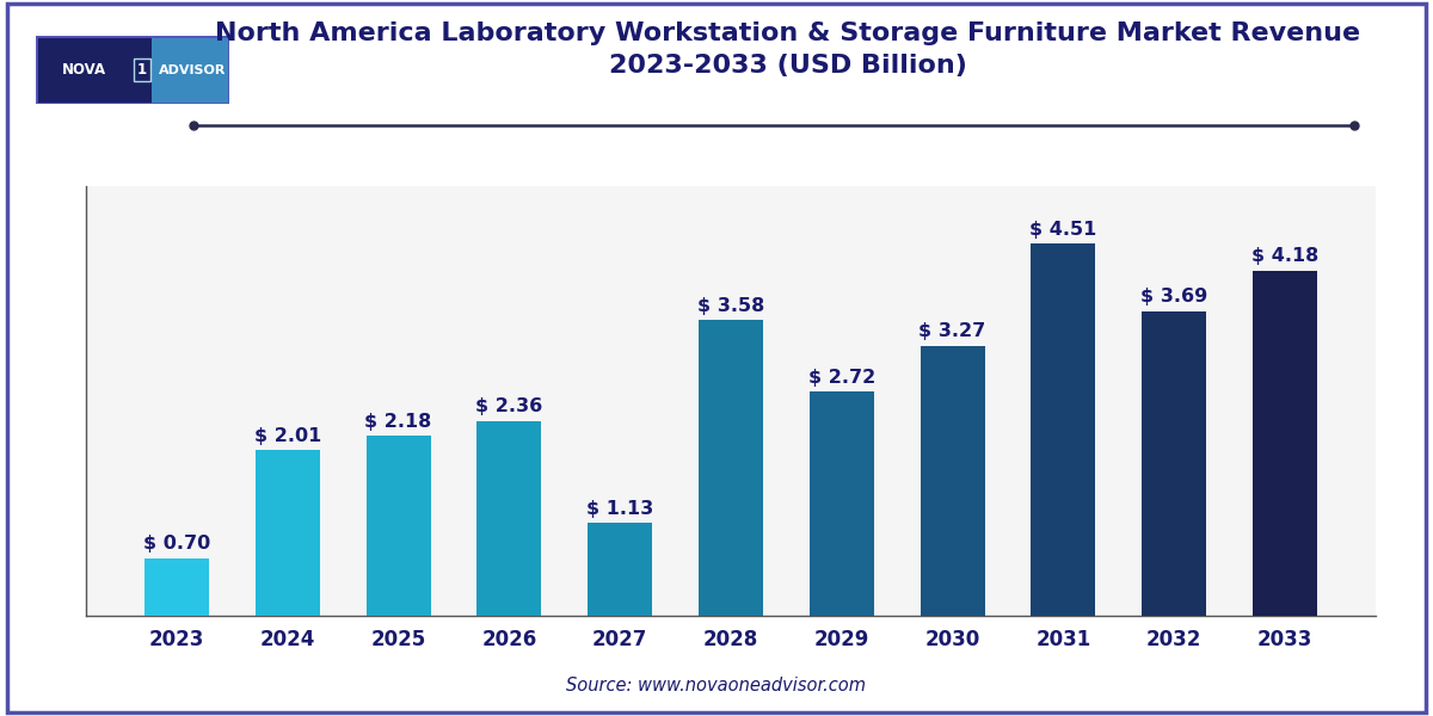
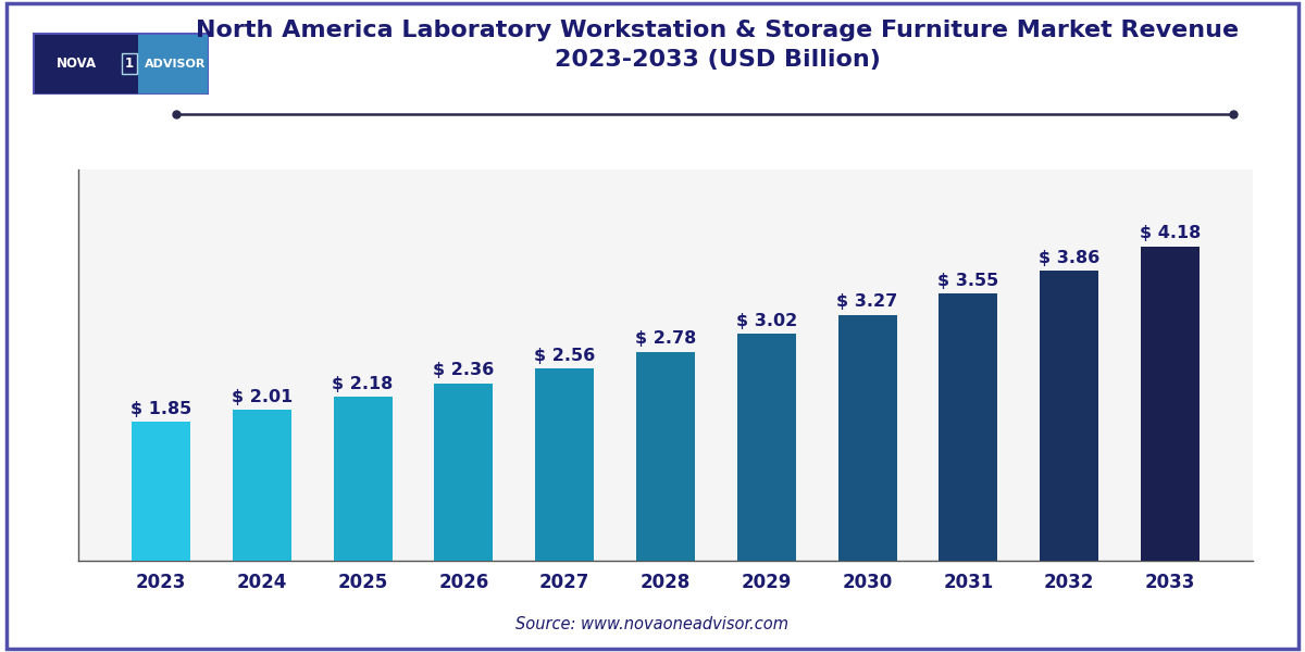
2023: 0.70 -> 1.85
2027: 1.13 -> 2.56
2028: 3.58 -> 2.78
2029: 2.72 -> 3.02
2031: 4.51 -> 3.55
2032: 3.69 -> 3.86
